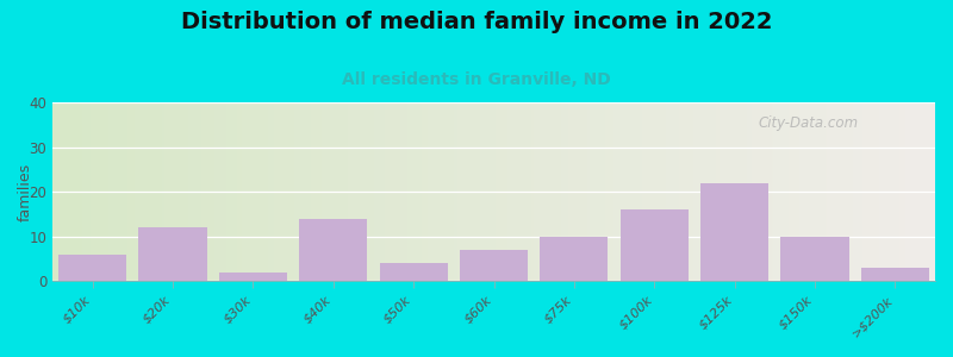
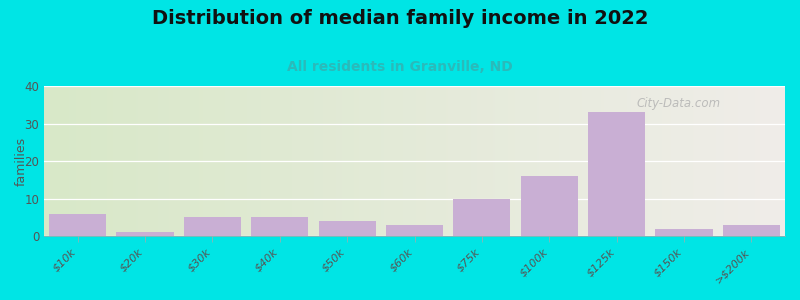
$20k: 12 -> 1
$30k: 2 -> 5
$40k: 14 -> 5
$60k: 7 -> 3
$125k: 22 -> 33
$150k: 10 -> 2
